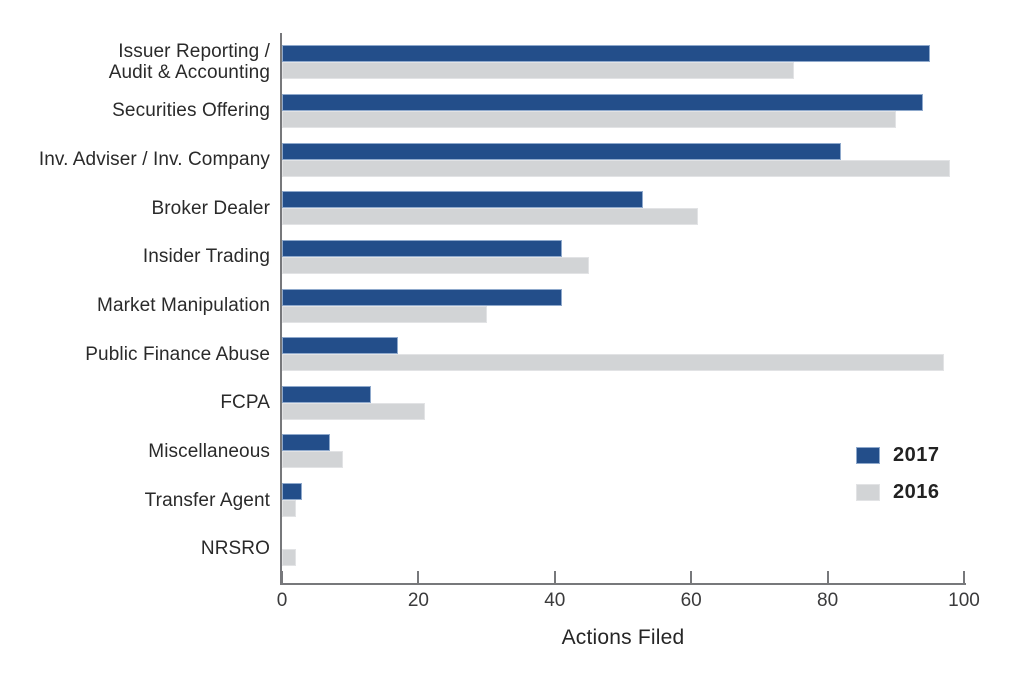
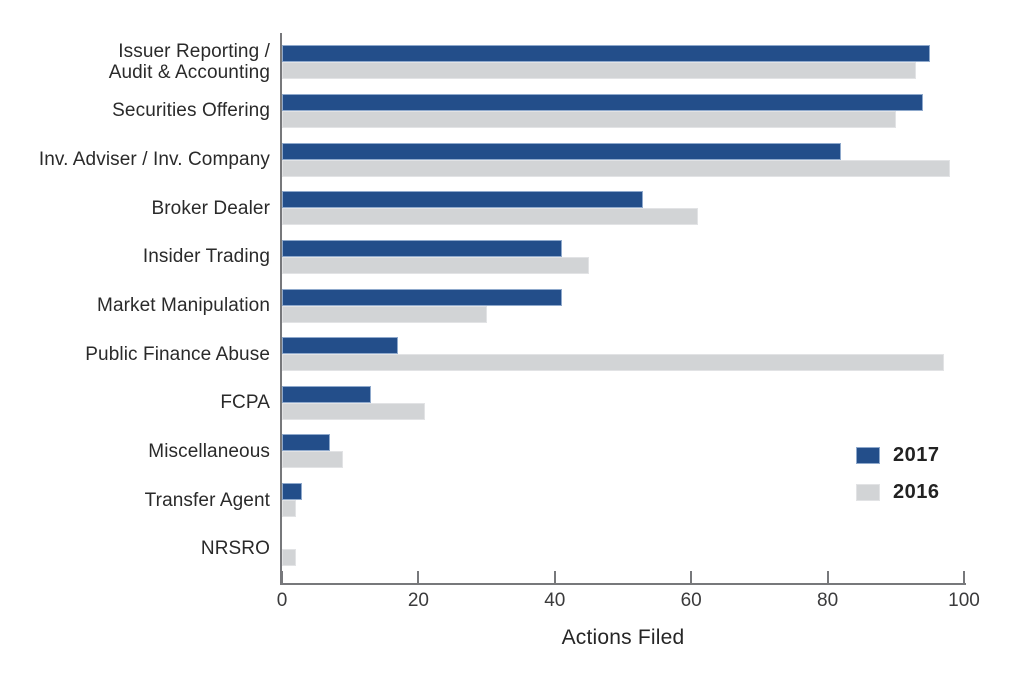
2016/Issuer Reporting / Audit & Accounting: 75 -> 93
